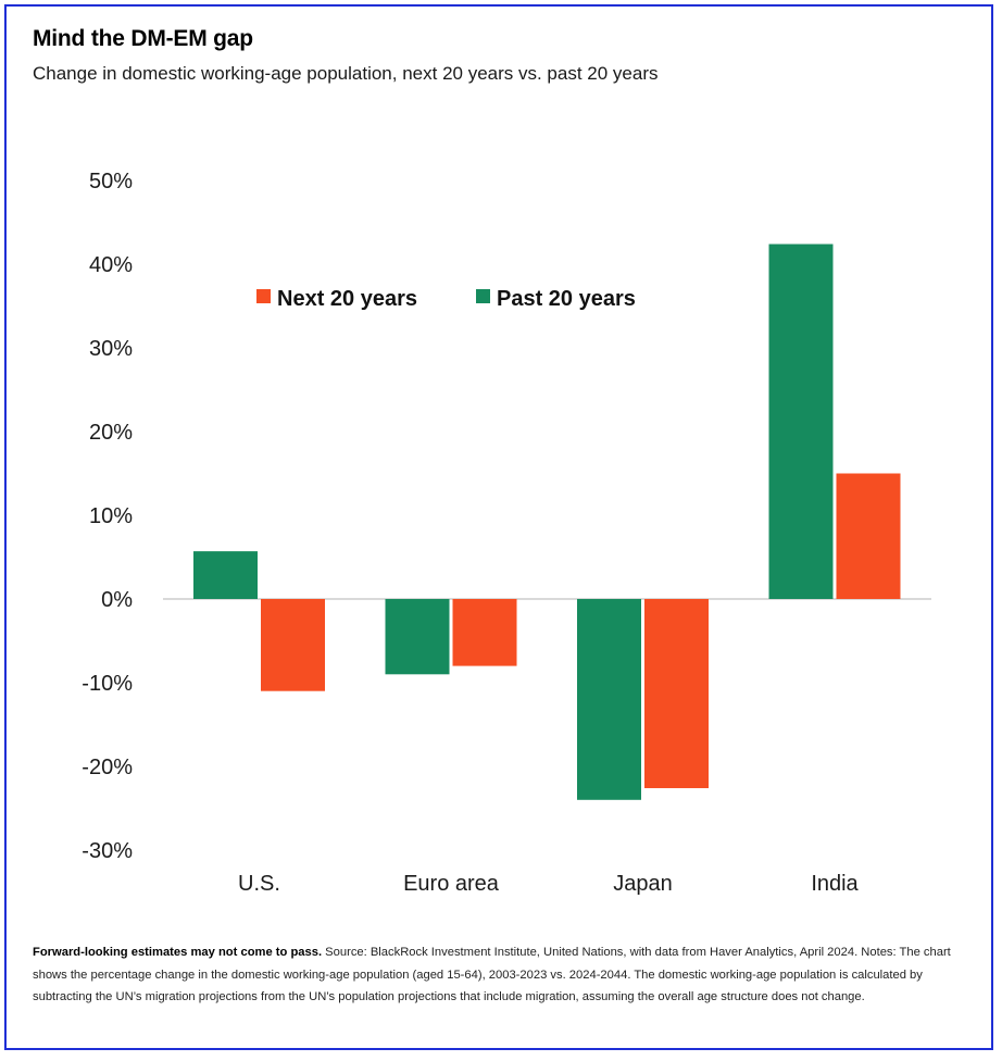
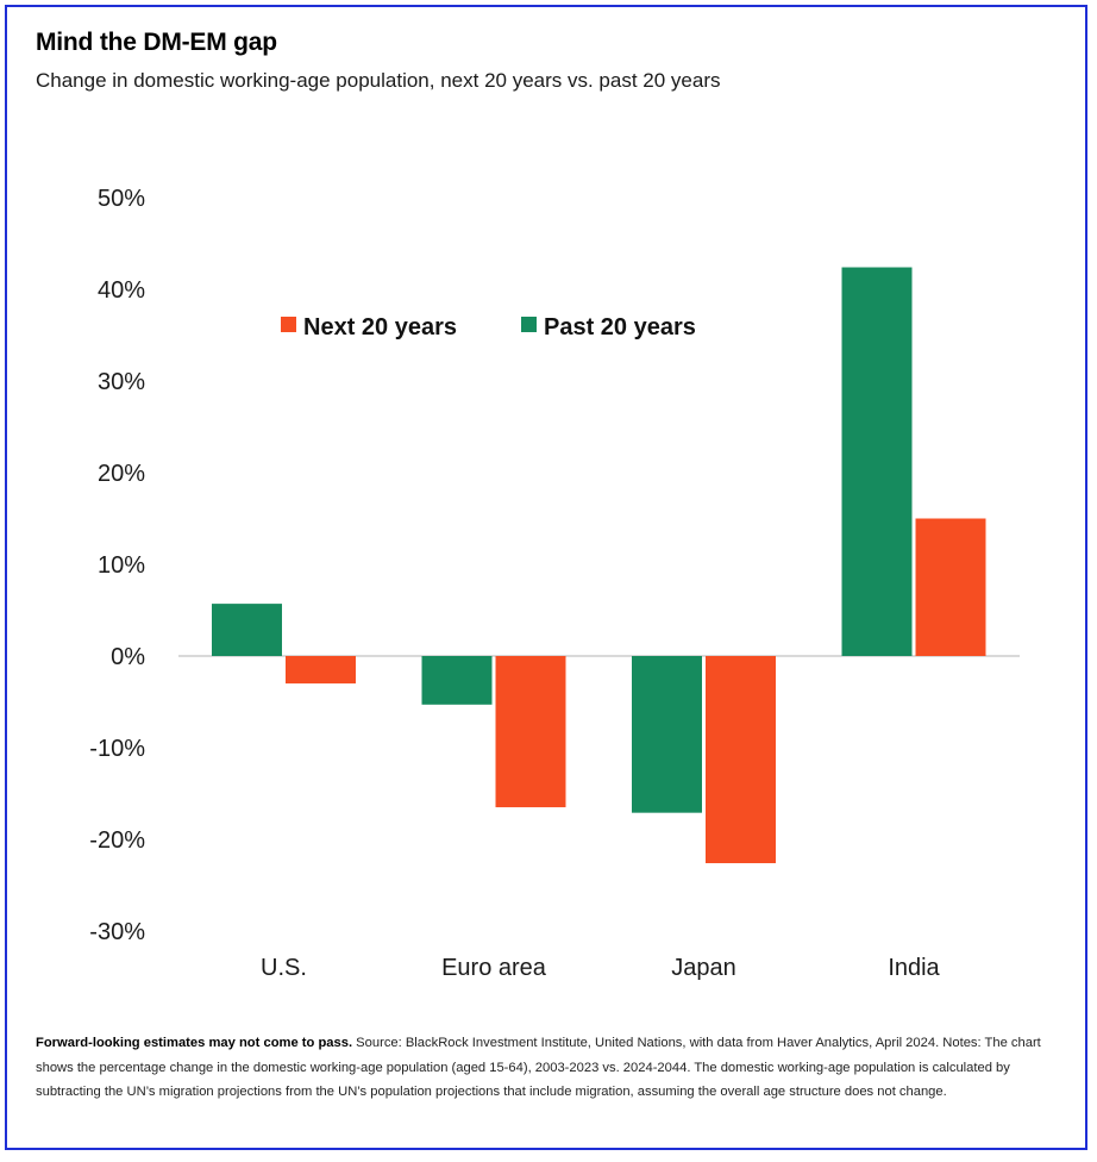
Next 20 years/U.S.: -11% -> -3%
Past 20 years/Euro area: -9% -> -5%
Next 20 years/Euro area: -8% -> -16%
Past 20 years/Japan: -24% -> -17%
